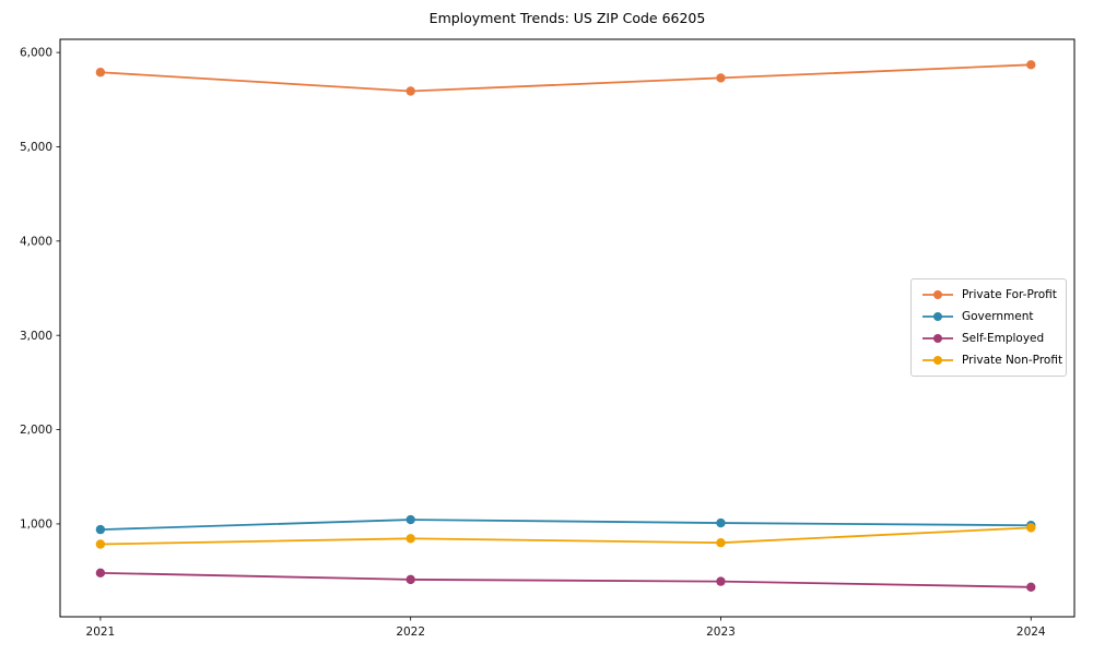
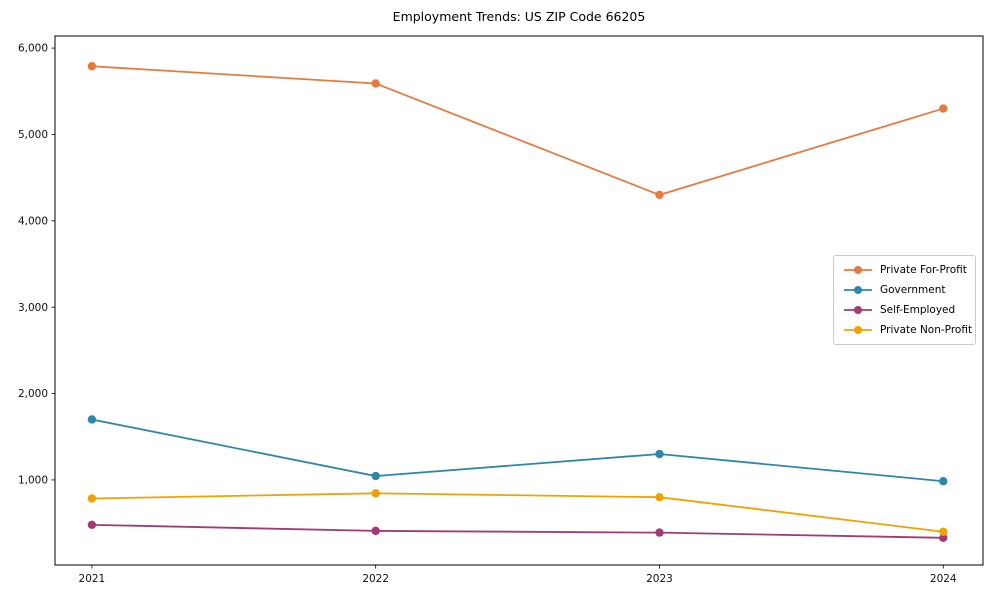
Government/2021: 900 -> 1700
Private For-Profit/2023: 5700 -> 4300
Government/2023: 1000 -> 1300
Private For-Profit/2024: 5900 -> 5300
Private Non-Profit/2024: 1000 -> 400
